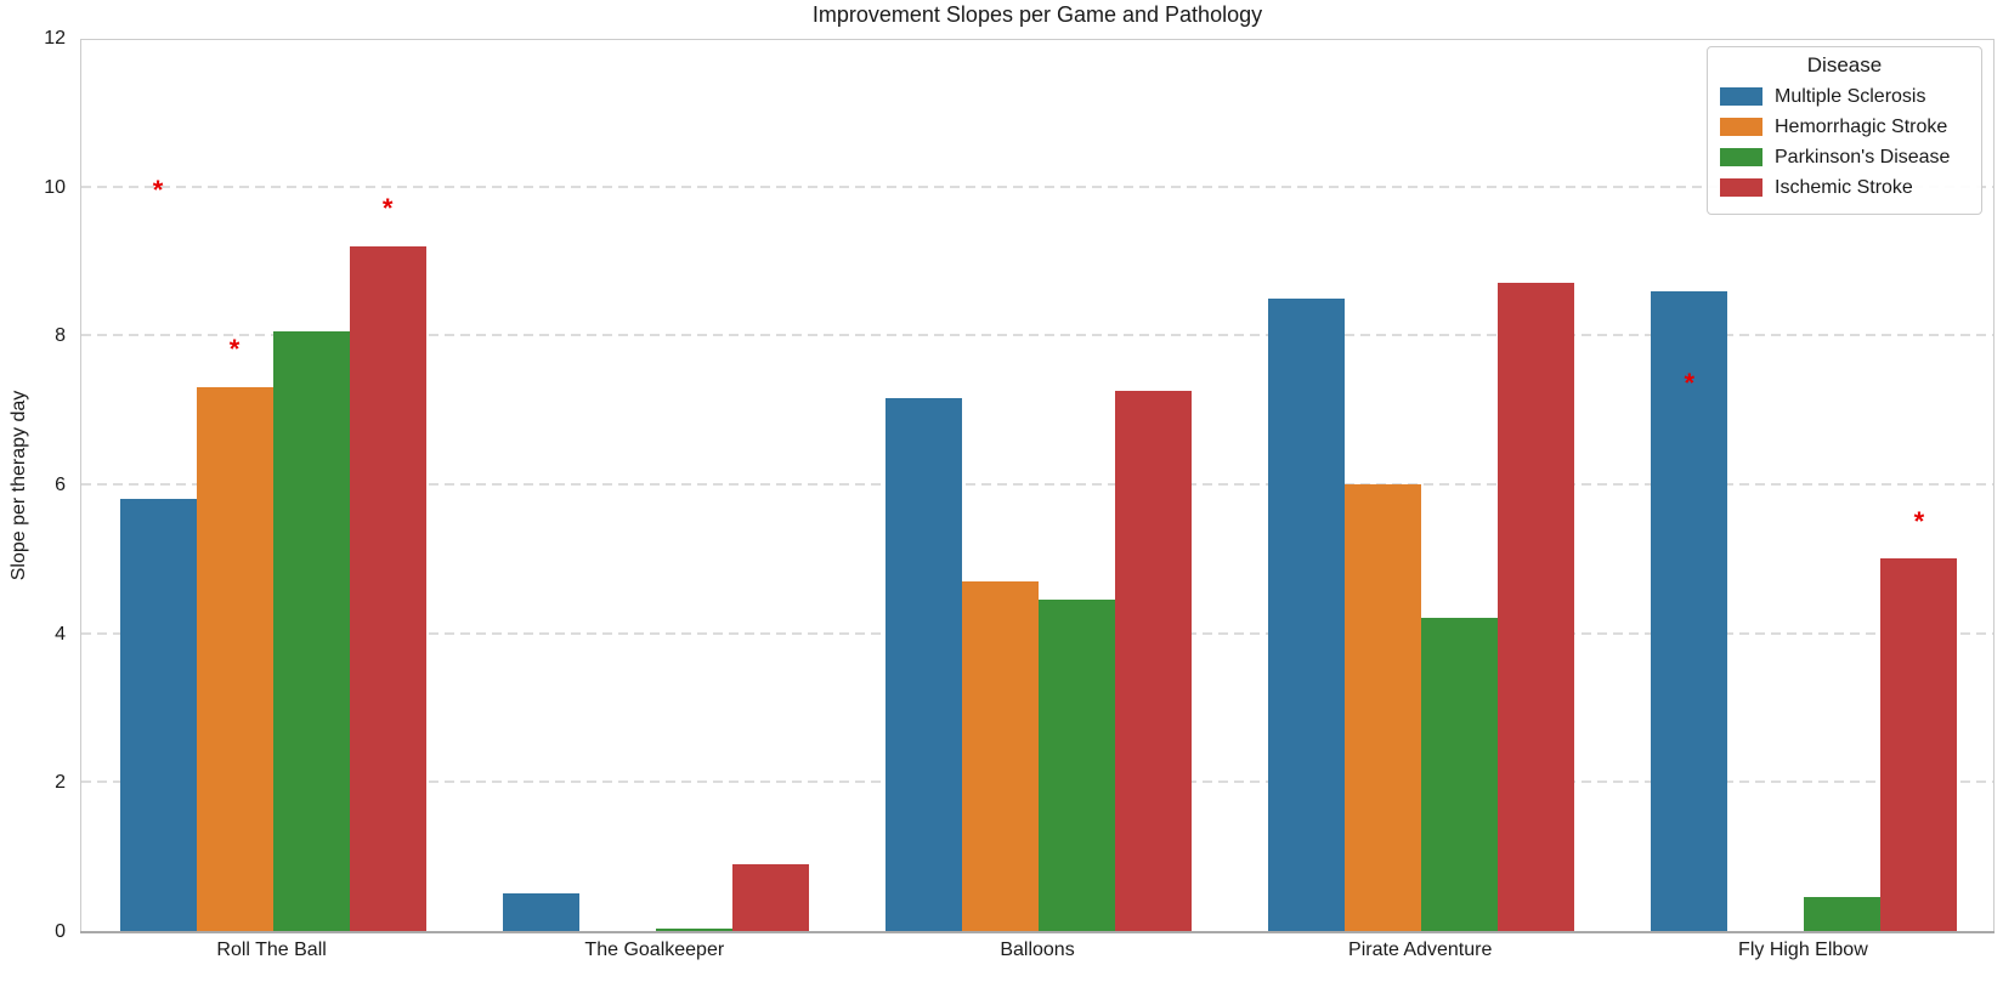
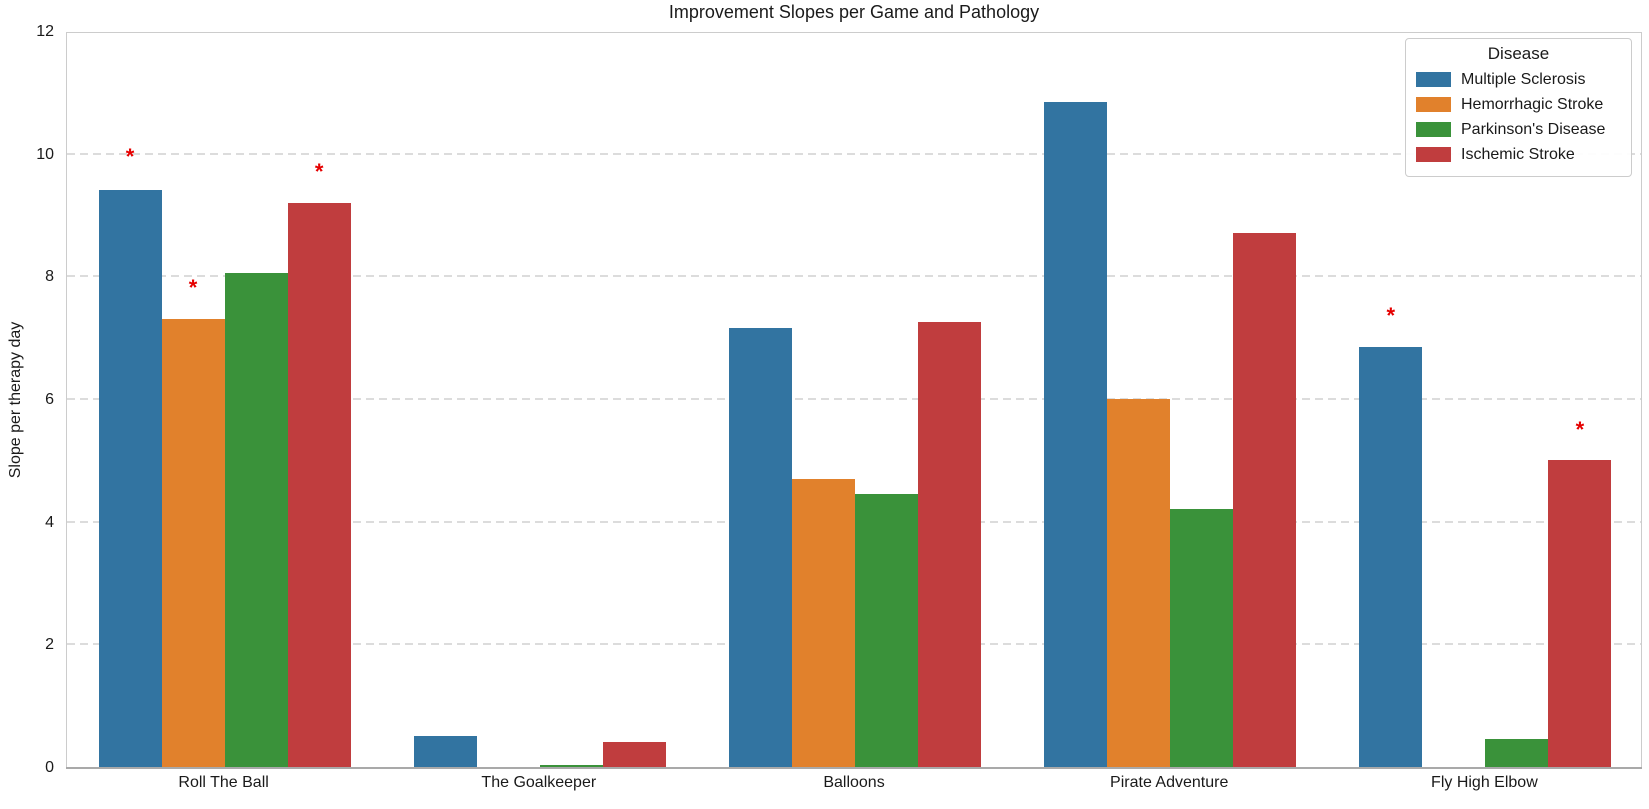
Multiple Sclerosis/Roll The Ball: 5.8 -> 9.4
Ischemic Stroke/The Goalkeeper: 0.9 -> 0.4
Multiple Sclerosis/Pirate Adventure: 8.5 -> 10.8
Multiple Sclerosis/Fly High Elbow: 8.6 -> 6.8
